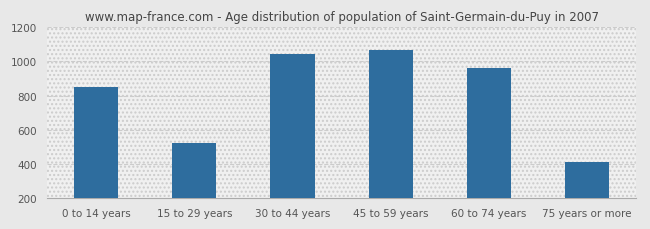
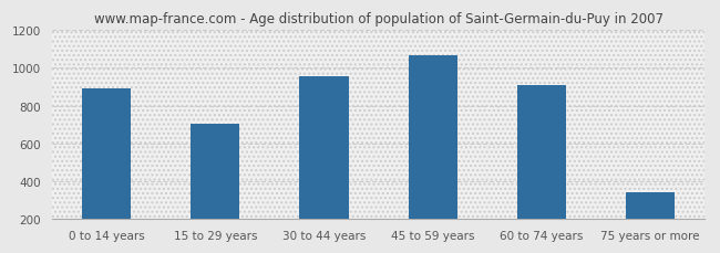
0 to 14 years: 850 -> 890
15 to 29 years: 520 -> 700
30 to 44 years: 1040 -> 950
60 to 74 years: 960 -> 910
75 years or more: 410 -> 340
